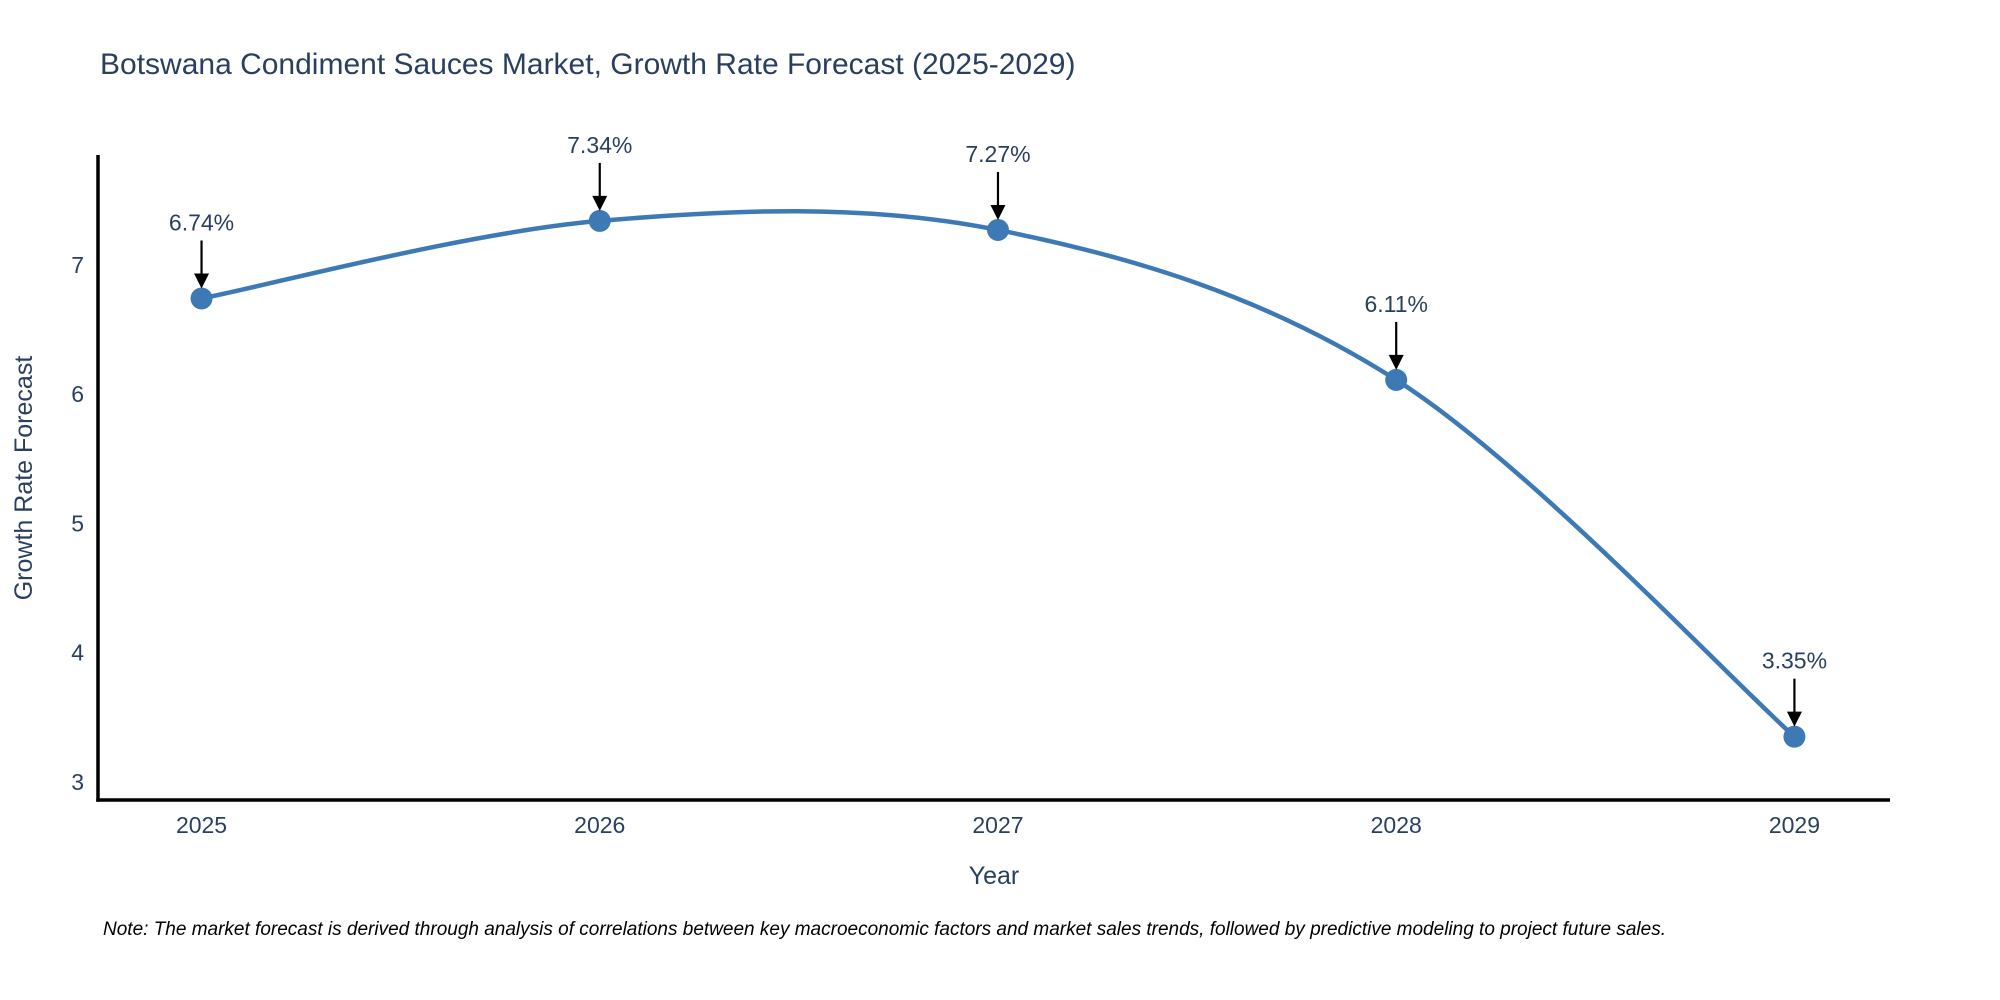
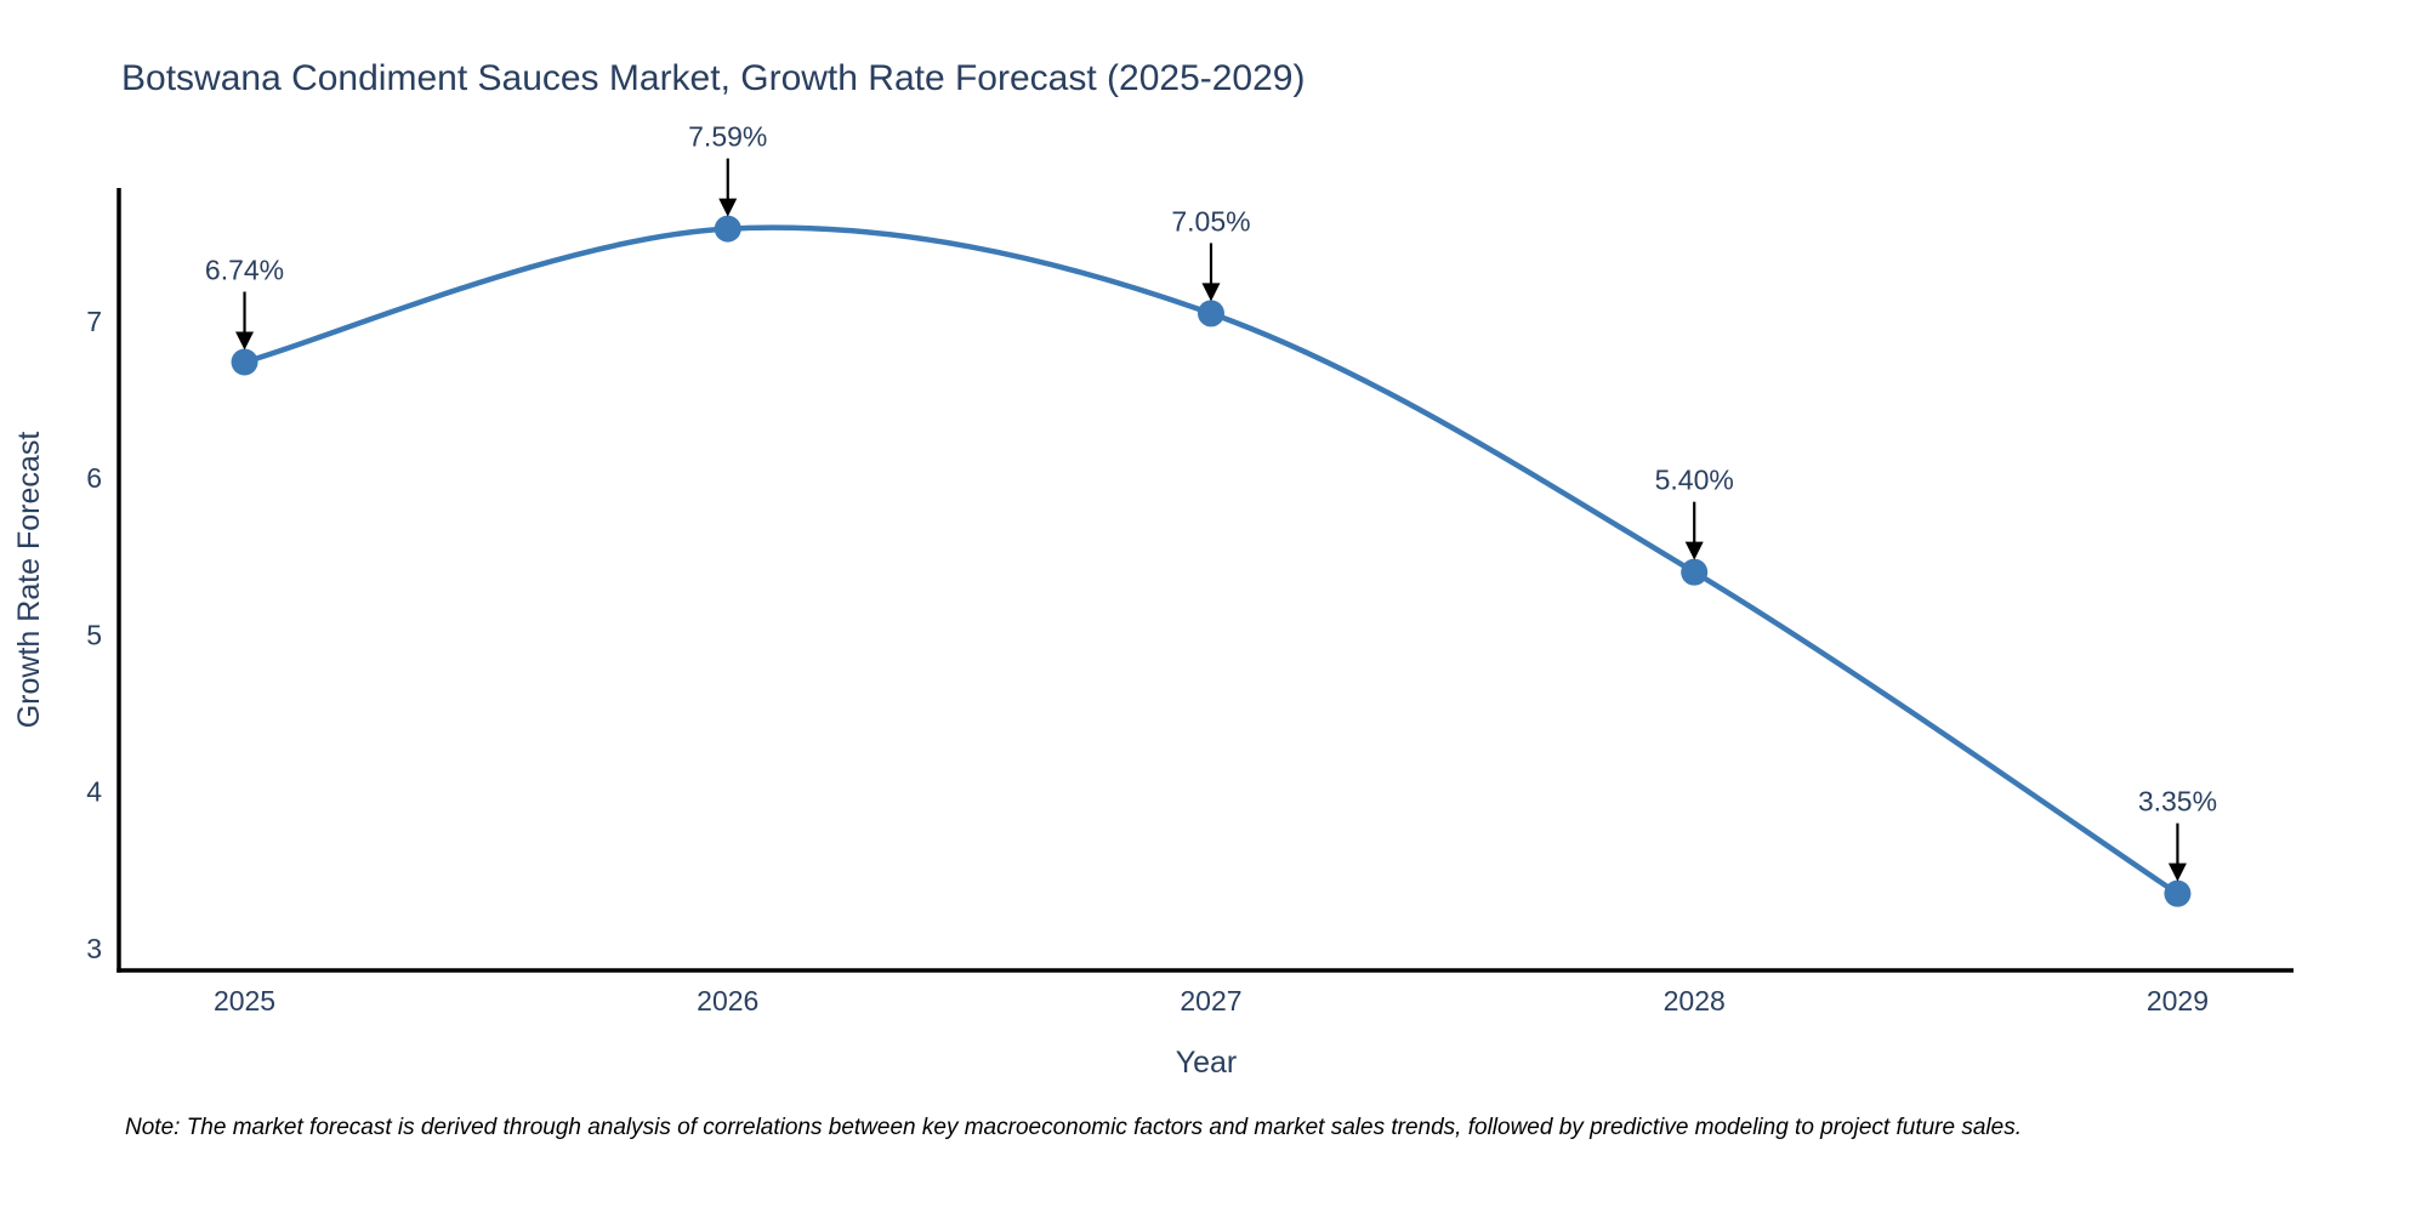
2026: 7.34% -> 7.59%
2027: 7.27% -> 7.05%
2028: 6.11% -> 5.40%
